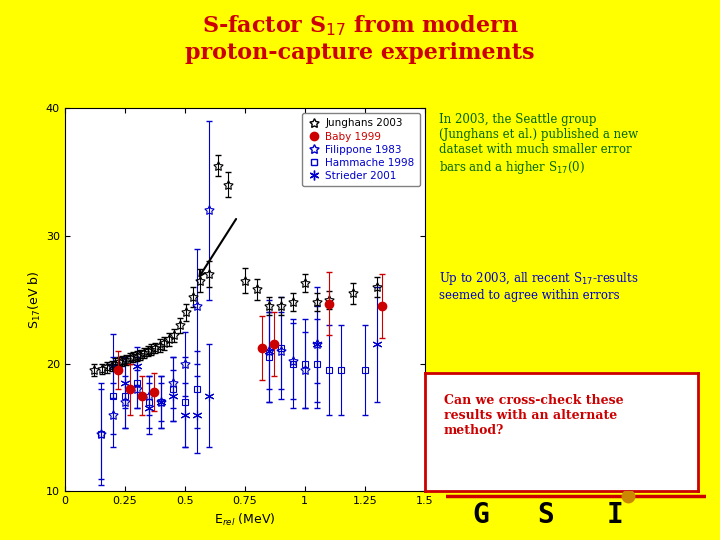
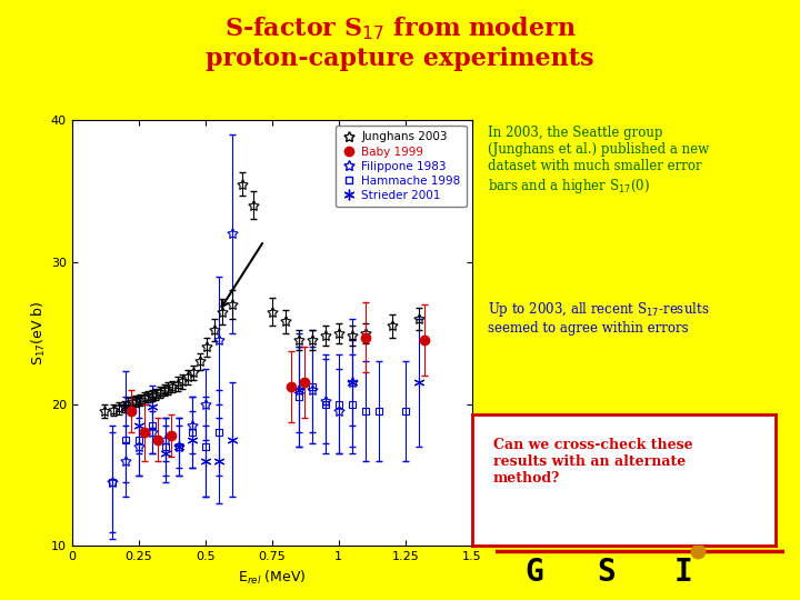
Junghans 2003/1: 26.3 -> 25.0
